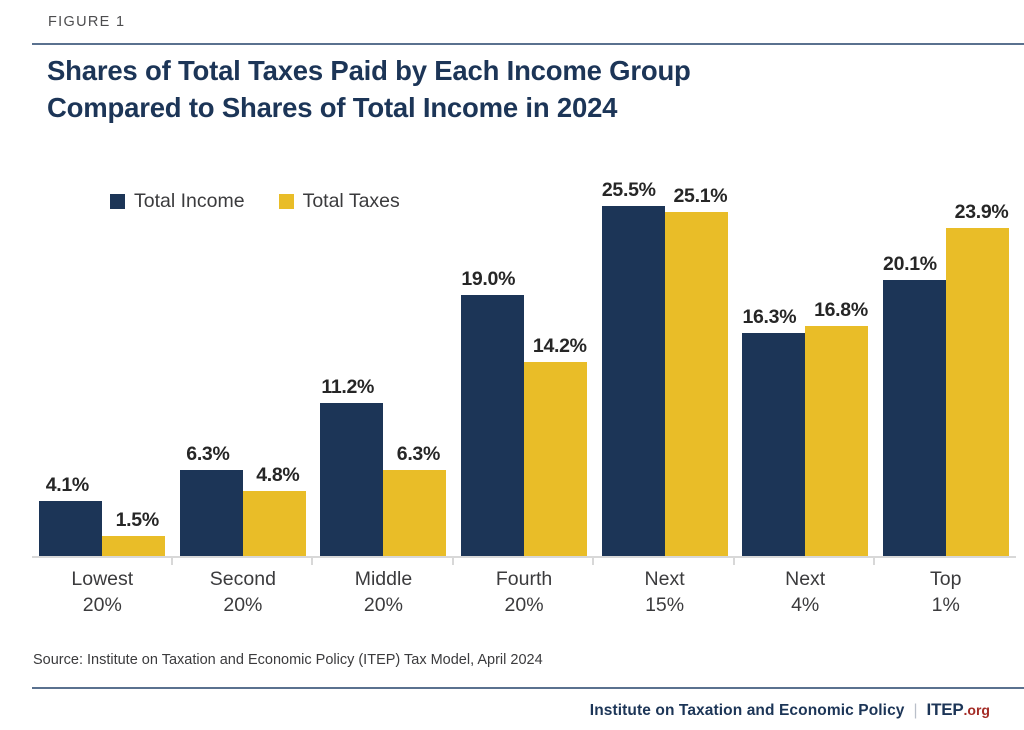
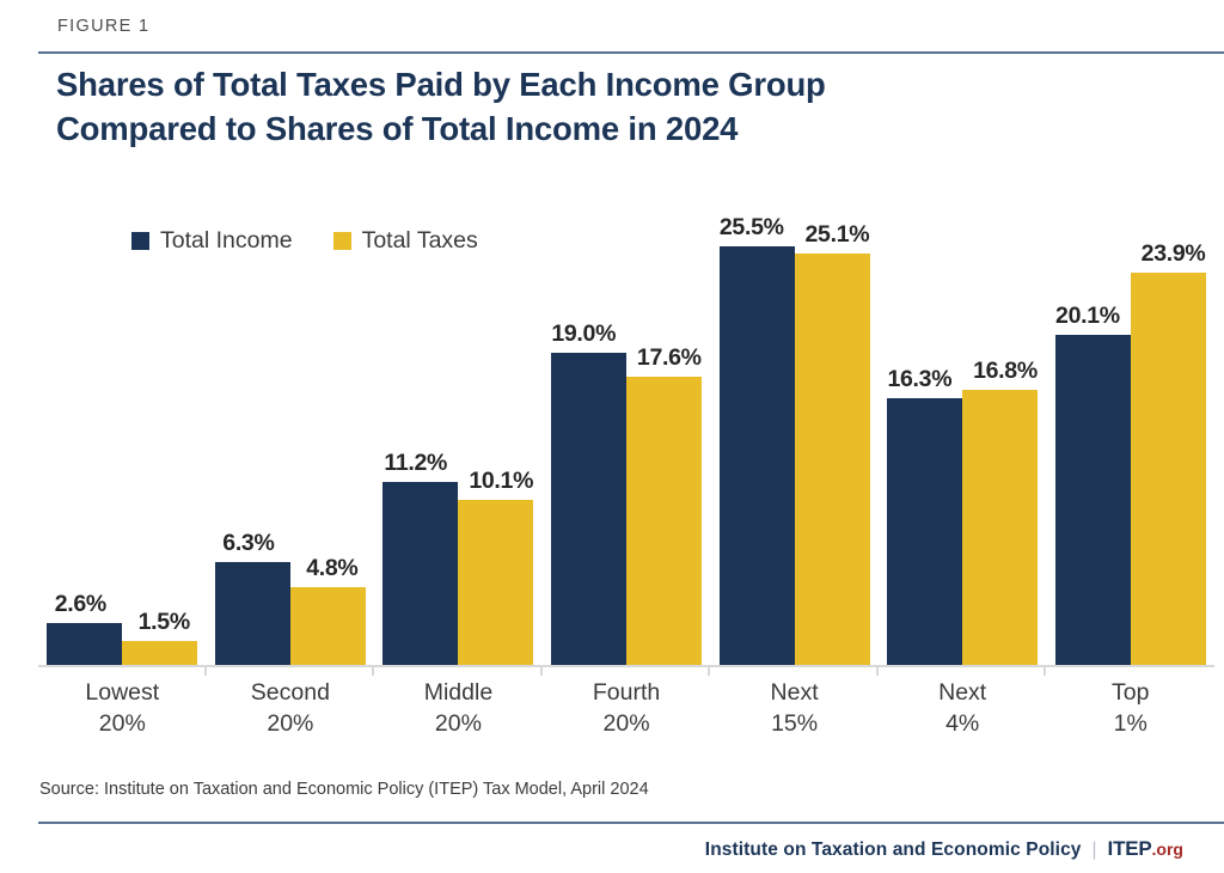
Total Income/Lowest 20%: 4.1% -> 2.6%
Total Taxes/Middle 20%: 6.3% -> 10.1%
Total Taxes/Fourth 20%: 14.2% -> 17.6%
